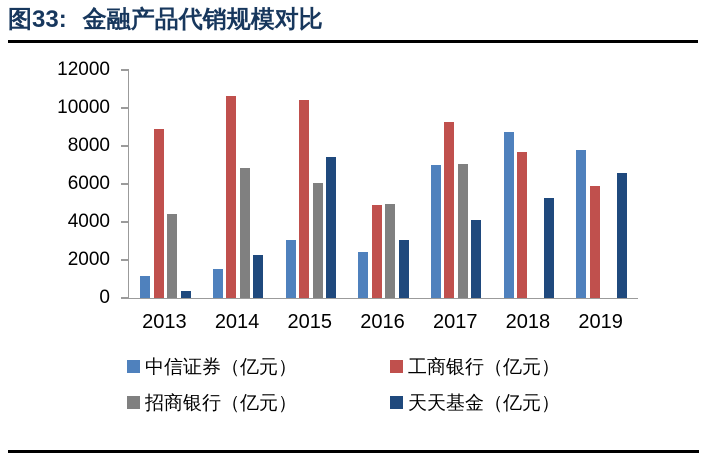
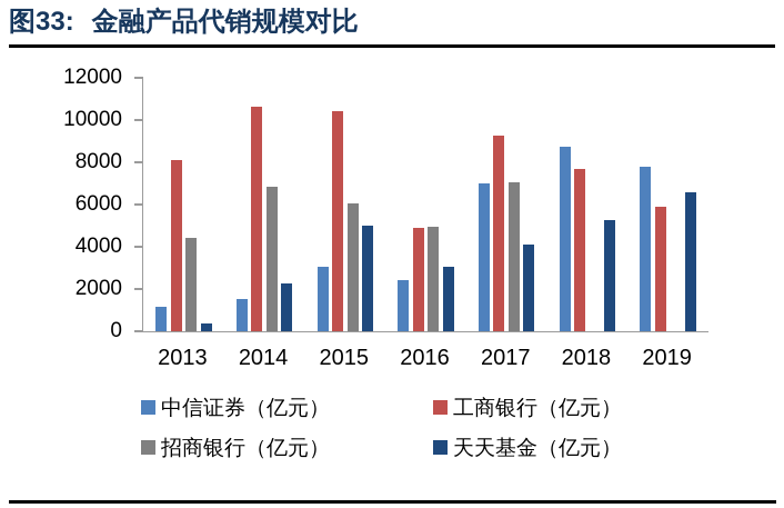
工商银行（亿元）/2013: 8900 -> 8100
天天基金（亿元）/2015: 7400 -> 5000
